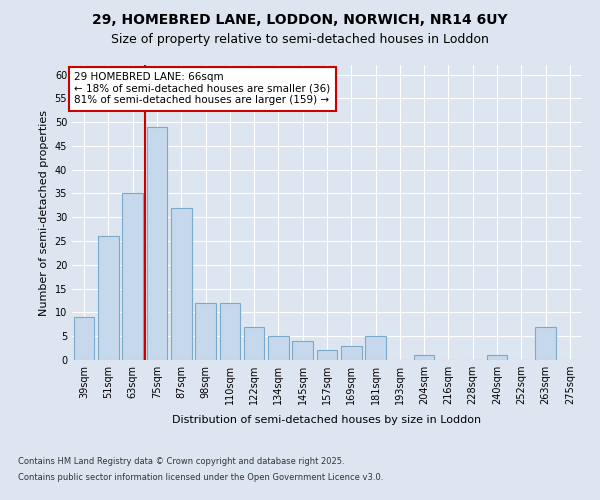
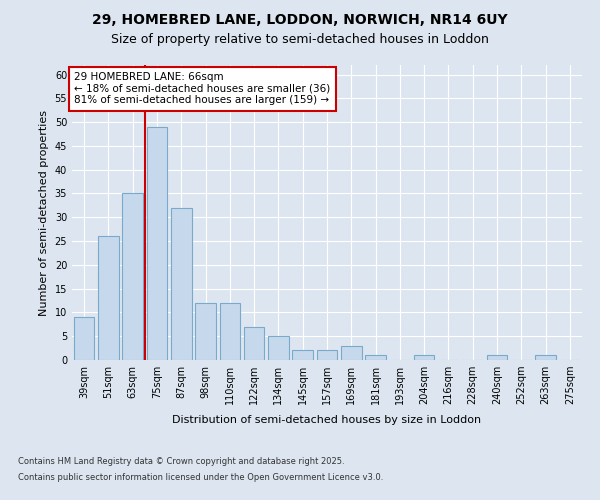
145sqm: 4 -> 2
181sqm: 5 -> 1
263sqm: 7 -> 1
